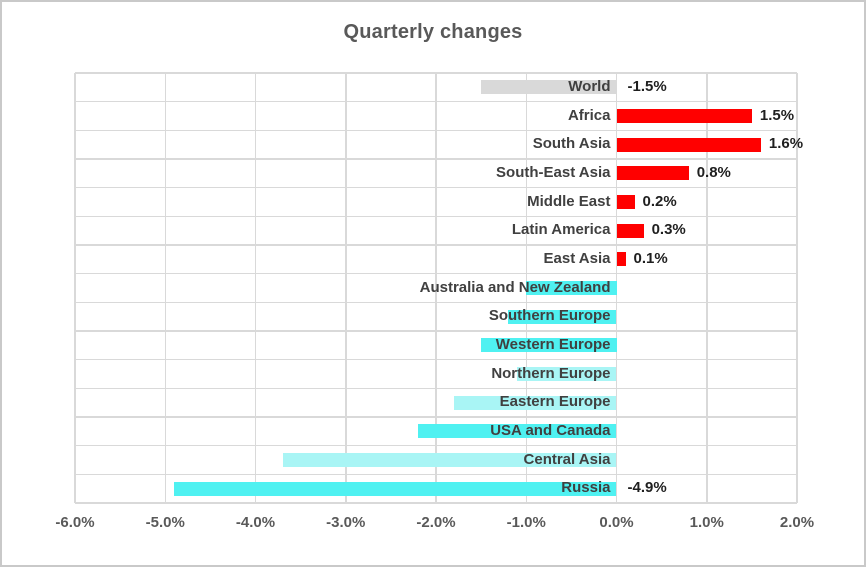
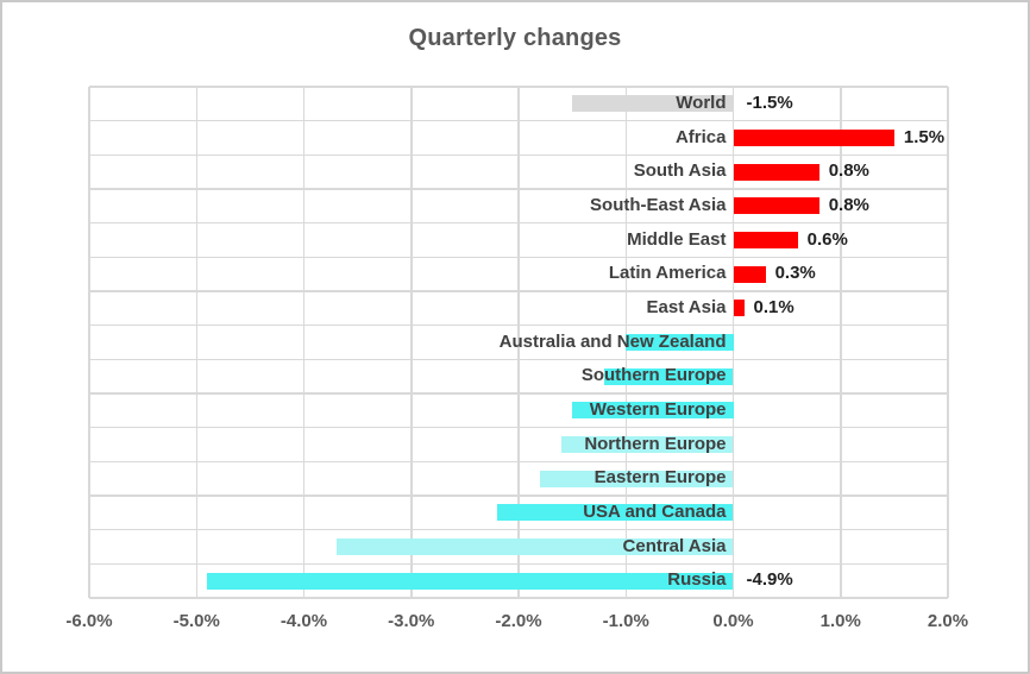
South Asia: 1.6% -> 0.8%
Middle East: 0.2% -> 0.6%
Northern Europe: -1.1% -> -1.6%
